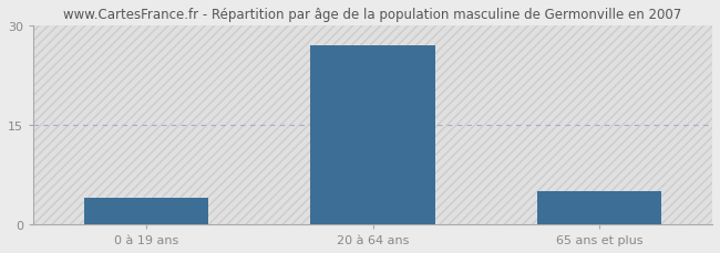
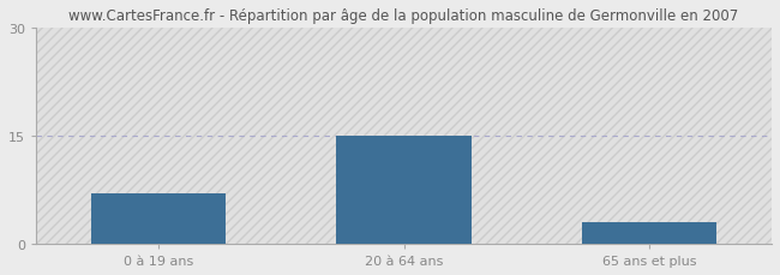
0 à 19 ans: 4 -> 7
20 à 64 ans: 27 -> 15
65 ans et plus: 5 -> 3
